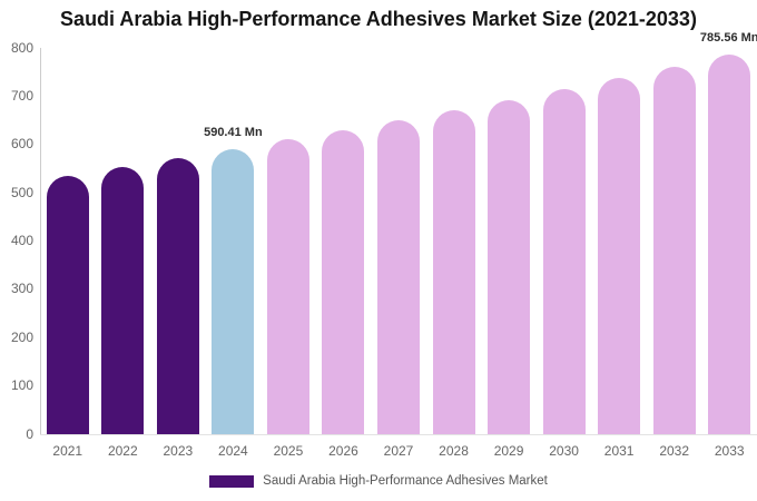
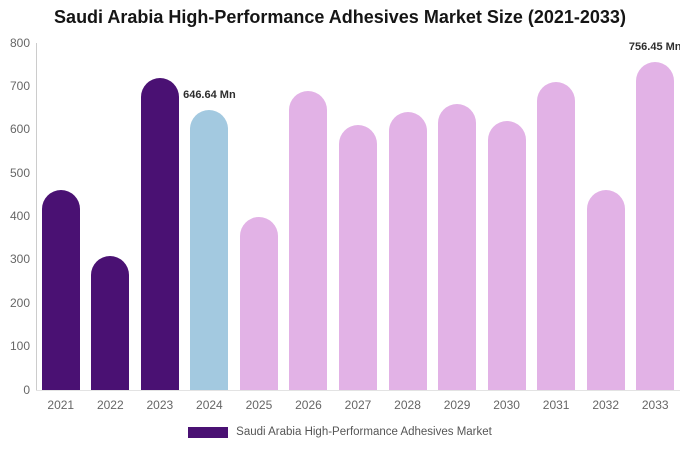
2021: 540 -> 460
2022: 550 -> 310
2023: 570 -> 720
2024: 590.41 -> 646.64
2025: 610 -> 400
2026: 630 -> 690
2027: 650 -> 610
2028: 670 -> 640
2029: 690 -> 660
2030: 710 -> 620
2031: 740 -> 710
2032: 760 -> 460
2033: 785.56 -> 756.45
